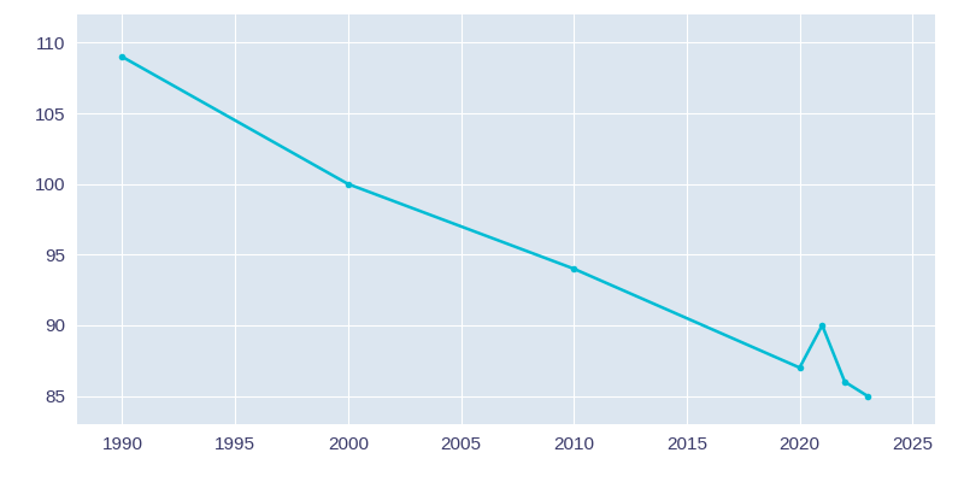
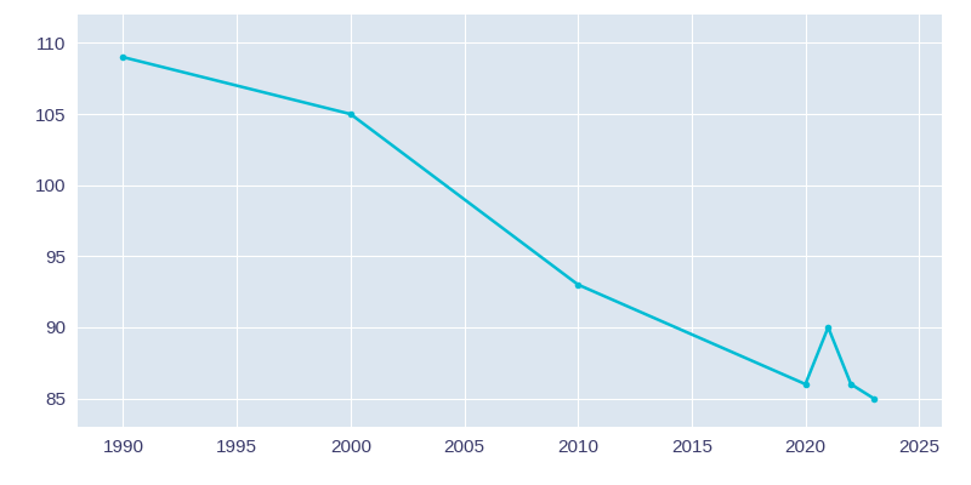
2000: 100 -> 105
2010: 94 -> 93
2020: 87 -> 86
